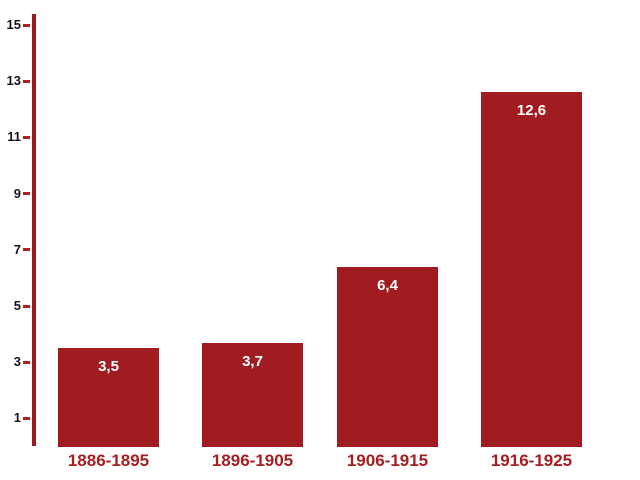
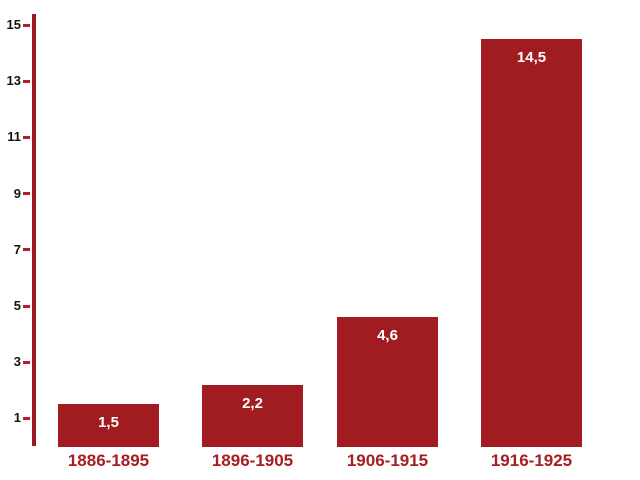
1886-1895: 3,5 -> 1,5
1896-1905: 3,7 -> 2,2
1906-1915: 6,4 -> 4,6
1916-1925: 12,6 -> 14,5
